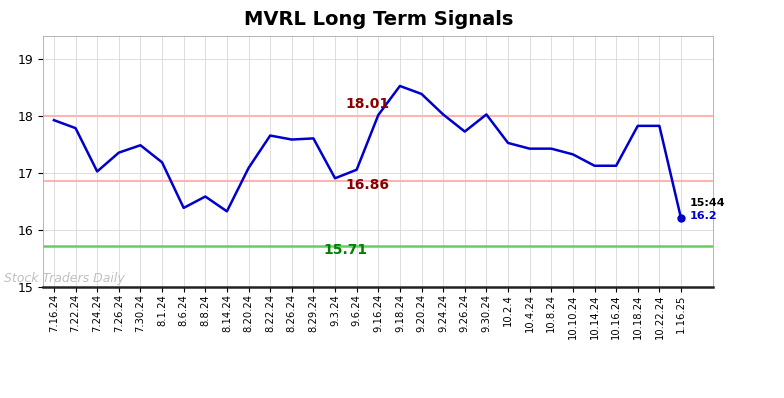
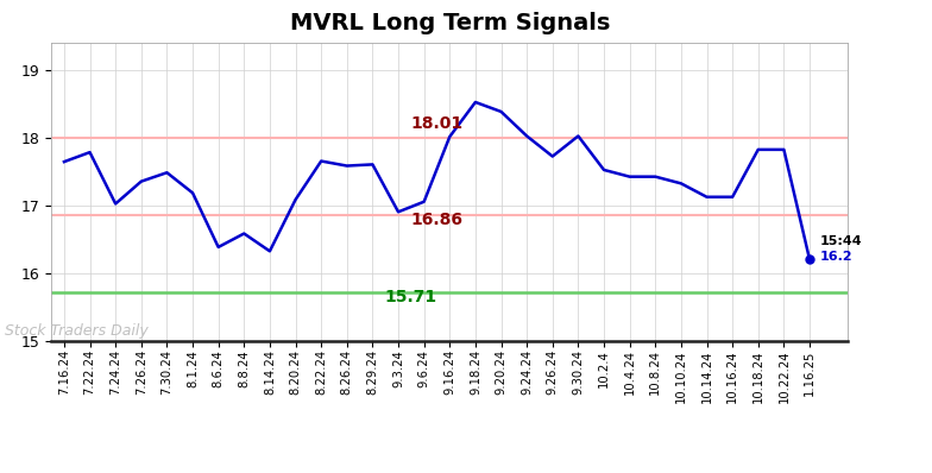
7.16.24: 17.92 -> 17.64
